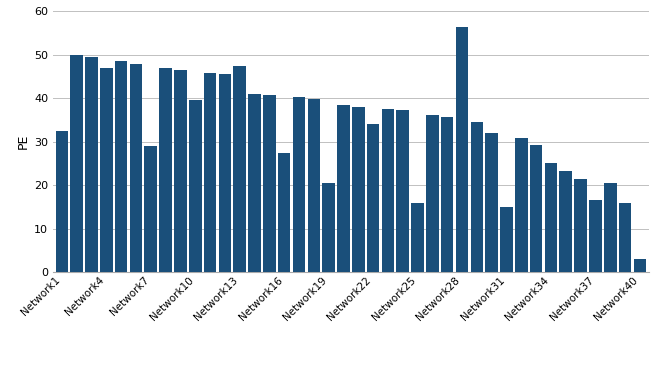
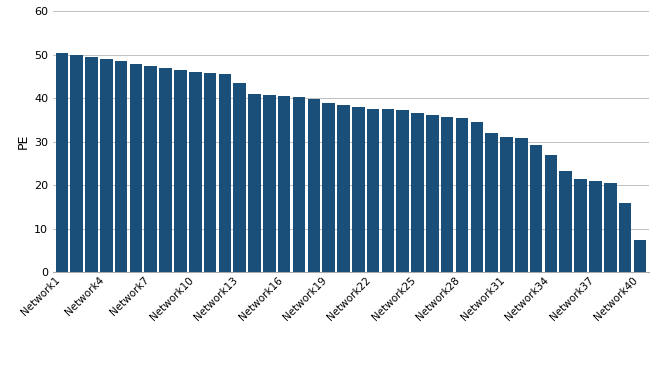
Network1: 32.5 -> 50.5
Network4: 47.0 -> 49.0
Network7: 29.0 -> 47.5
Network10: 39.5 -> 46.0
Network13: 47.5 -> 43.5
Network16: 27.5 -> 40.5
Network19: 20.5 -> 39.0
Network22: 34.0 -> 37.5
Network25: 16.0 -> 36.5
Network28: 56.5 -> 35.5
Network31: 15.0 -> 31.0
Network34: 25.0 -> 27.0
Network37: 16.5 -> 21.0
Network40: 3.0 -> 7.5
